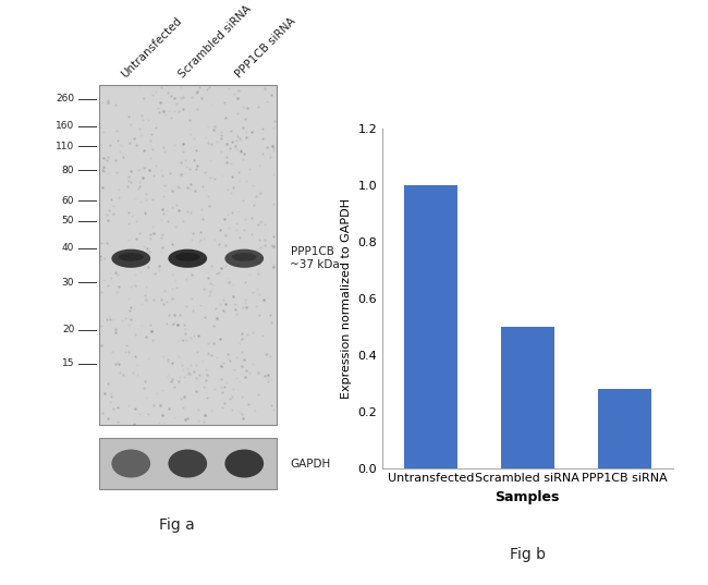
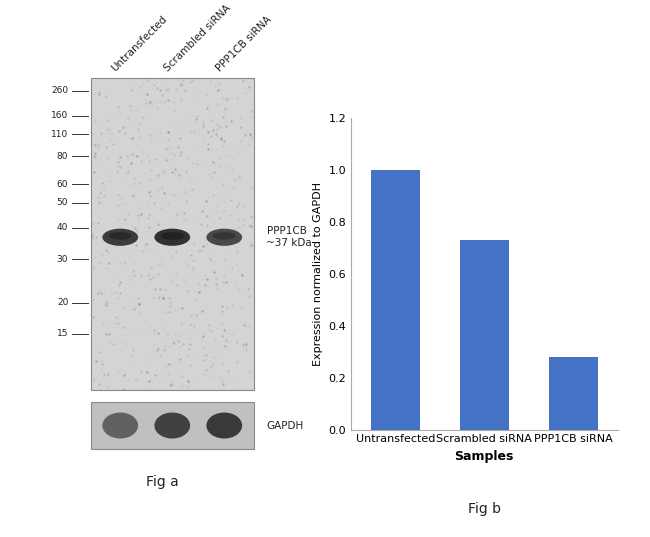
Scrambled siRNA: 0.50 -> 0.73
